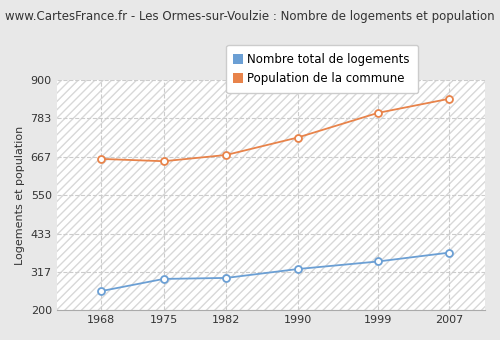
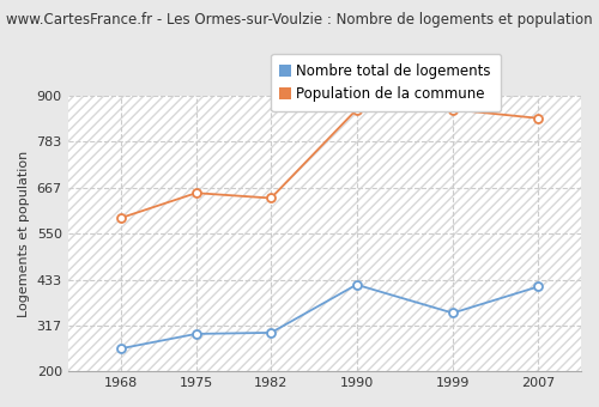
Population de la commune/1968: 660 -> 590
Population de la commune/1982: 672 -> 640
Nombre total de logements/1990: 325 -> 420
Population de la commune/1990: 725 -> 865
Population de la commune/1999: 800 -> 865
Nombre total de logements/2007: 375 -> 415
